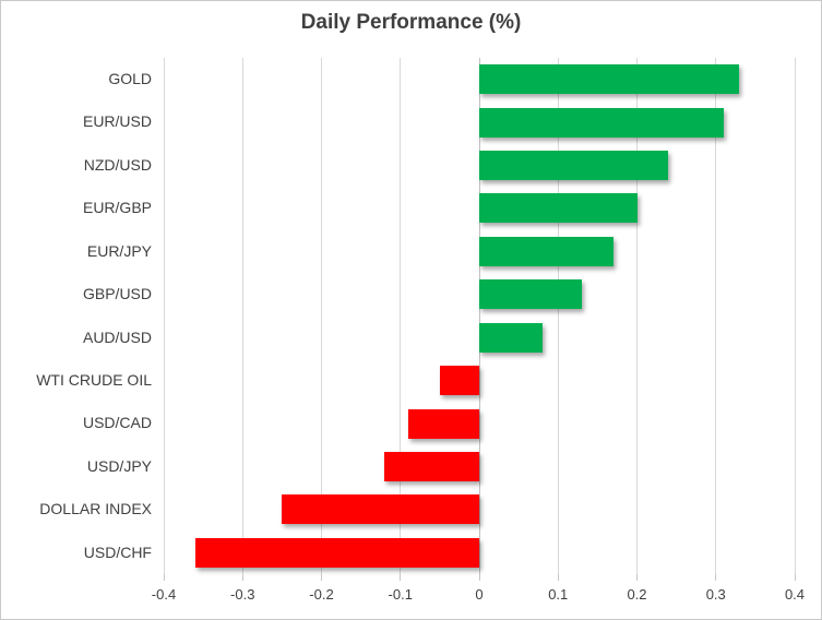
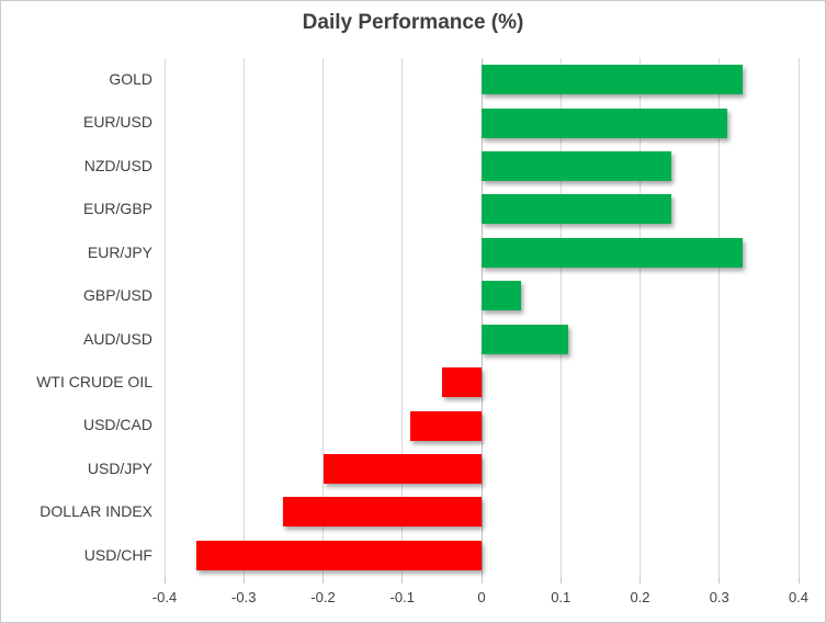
EUR/GBP: 0.20 -> 0.24
EUR/JPY: 0.17 -> 0.33
GBP/USD: 0.13 -> 0.05
AUD/USD: 0.08 -> 0.11
USD/JPY: -0.12 -> -0.20
